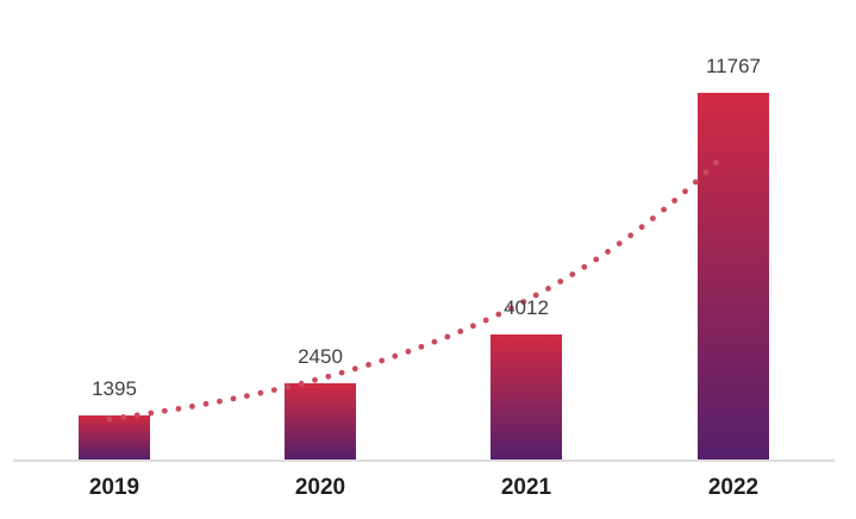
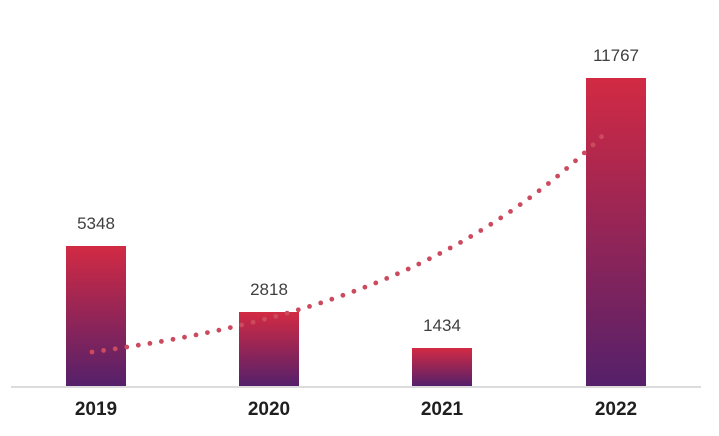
2019: 1395 -> 5348
2020: 2450 -> 2818
2021: 4012 -> 1434
